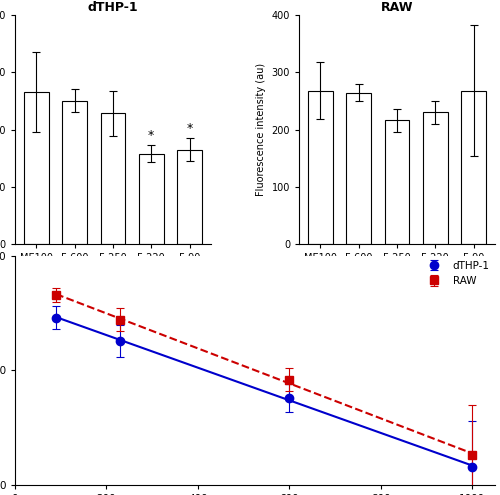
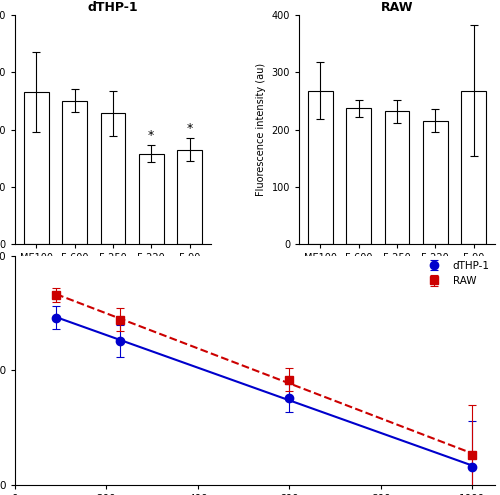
RAW/F-600: 264 -> 237
RAW/F-250: 216 -> 232
RAW/F-220: 230 -> 215
